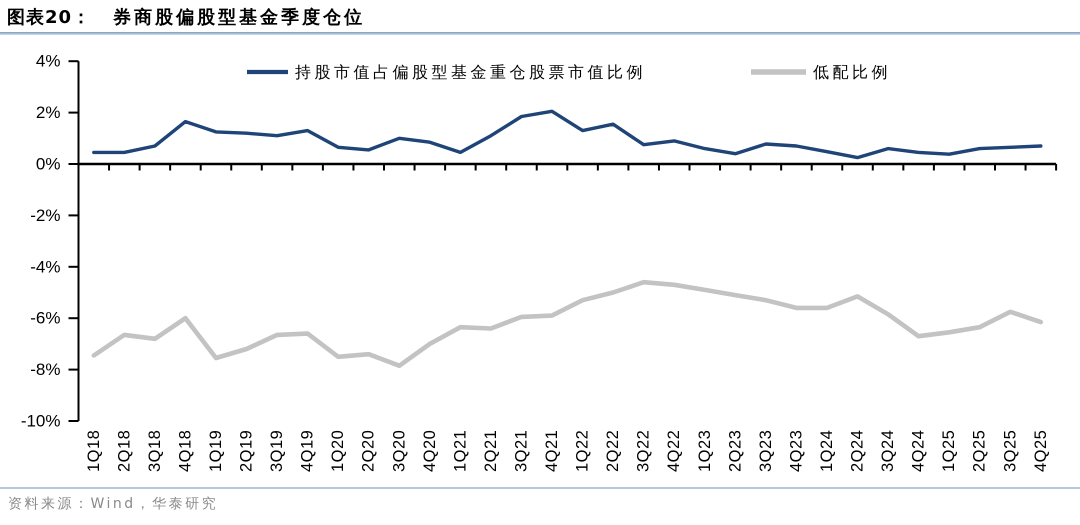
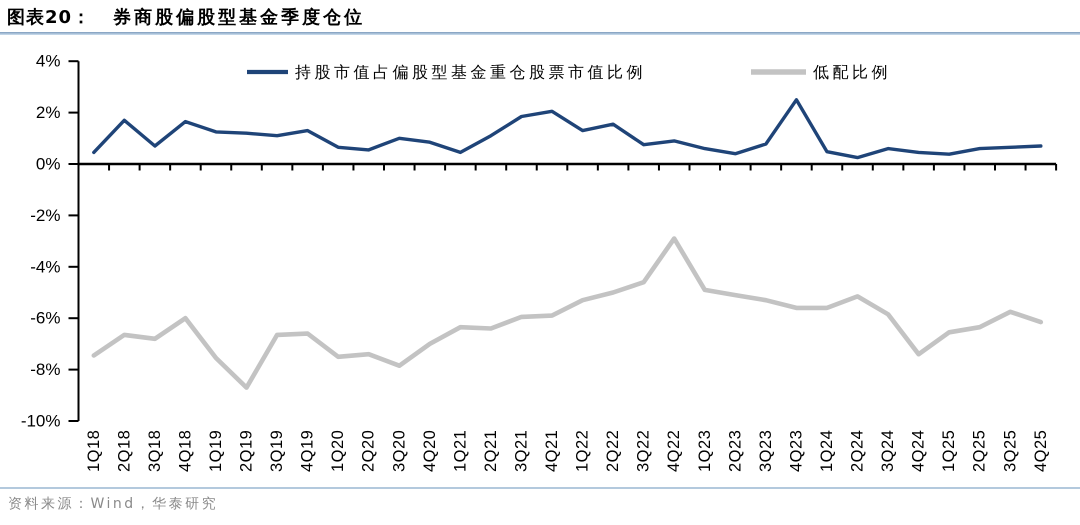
持股市值占偏股型基金重仓股票市值比例/2Q18: 0.5% -> 1.7%
低配比例/2Q19: -7.2% -> -8.7%
低配比例/4Q22: -4.7% -> -2.9%
持股市值占偏股型基金重仓股票市值比例/4Q23: 0.7% -> 2.5%
低配比例/4Q24: -6.7% -> -7.4%
